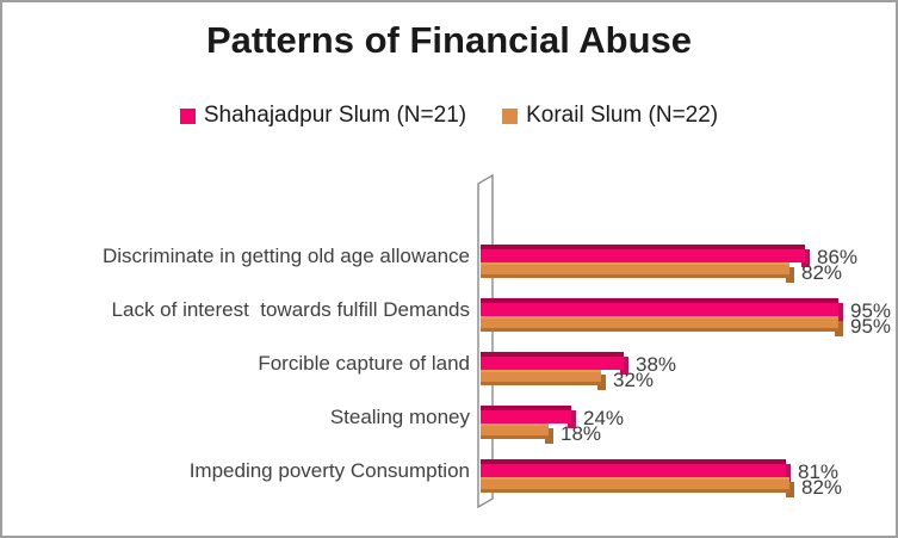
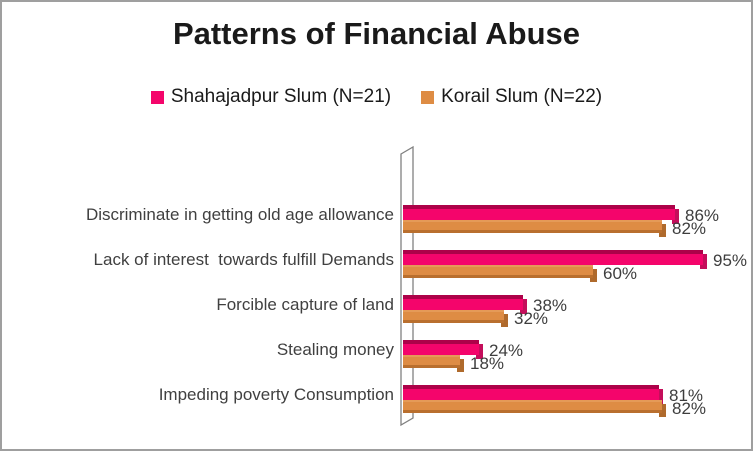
Korail Slum (N=22)/Lack of interest towards fulfill Demands: 95% -> 60%
